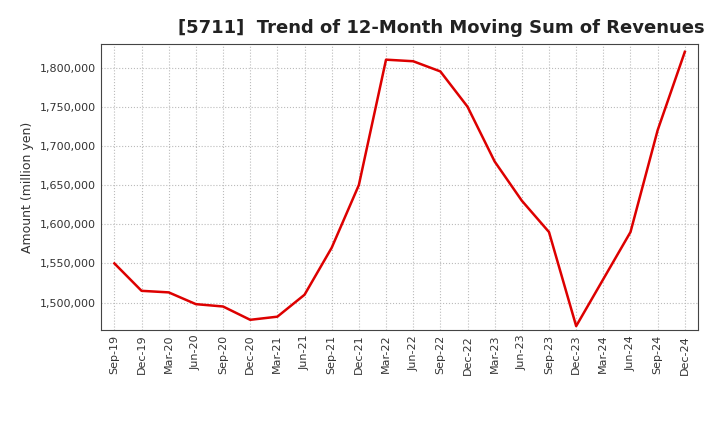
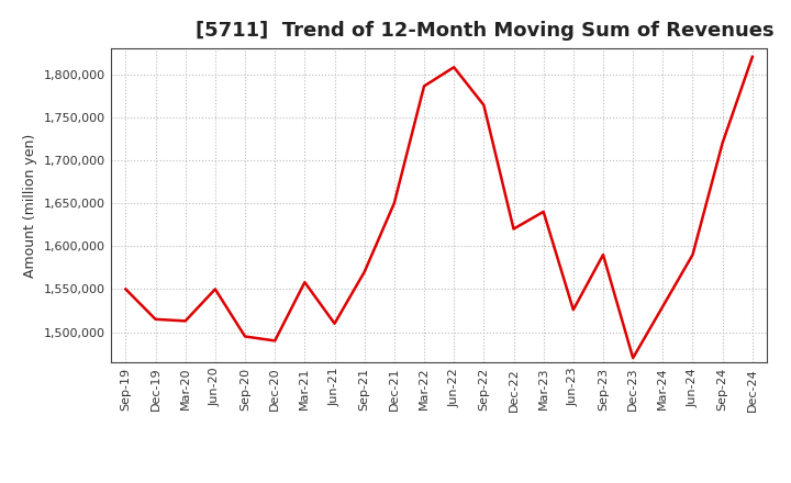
Jun-20: 1,498,000 -> 1,550,000
Dec-20: 1,478,000 -> 1,490,000
Mar-21: 1,482,000 -> 1,558,000
Mar-22: 1,810,000 -> 1,786,000
Sep-22: 1,795,000 -> 1,764,000
Dec-22: 1,750,000 -> 1,620,000
Mar-23: 1,680,000 -> 1,640,000
Jun-23: 1,630,000 -> 1,526,000
